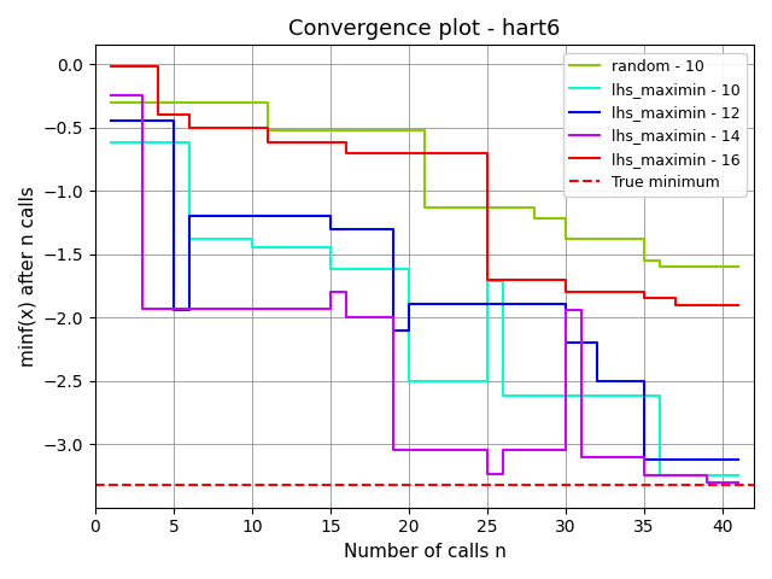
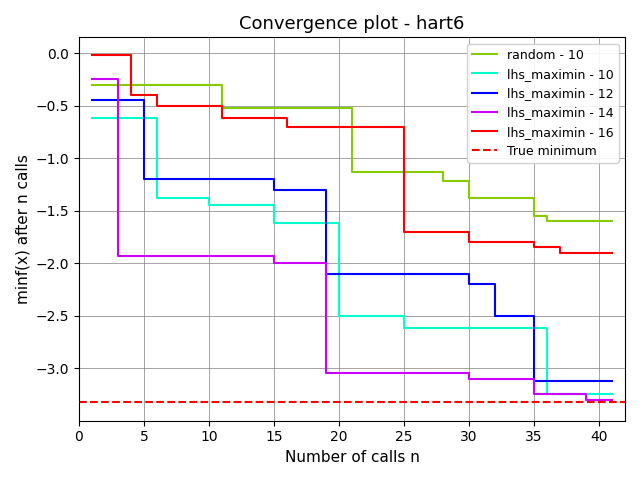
lhs_maximin - 12/5: -1.94 -> -1.20
lhs_maximin - 14/15: -1.80 -> -2.00
lhs_maximin - 12/20: -1.89 -> -2.10
lhs_maximin - 10/25: -1.71 -> -2.62
lhs_maximin - 14/25: -3.24 -> -3.05
lhs_maximin - 14/30: -1.94 -> -3.10
